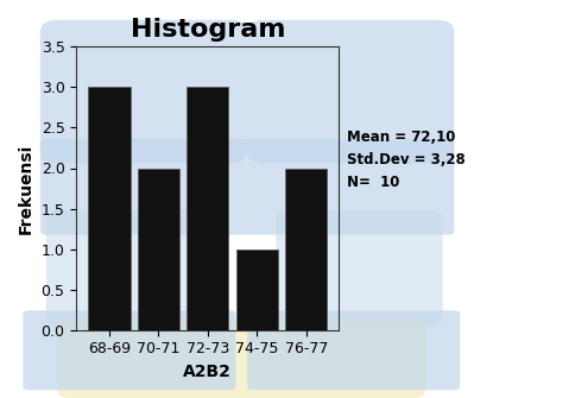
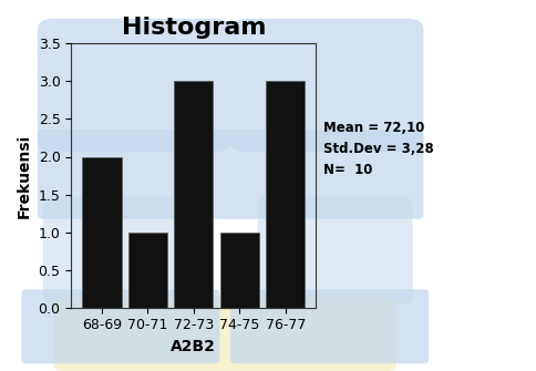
68-69: 3 -> 2
70-71: 2 -> 1
76-77: 2 -> 3
